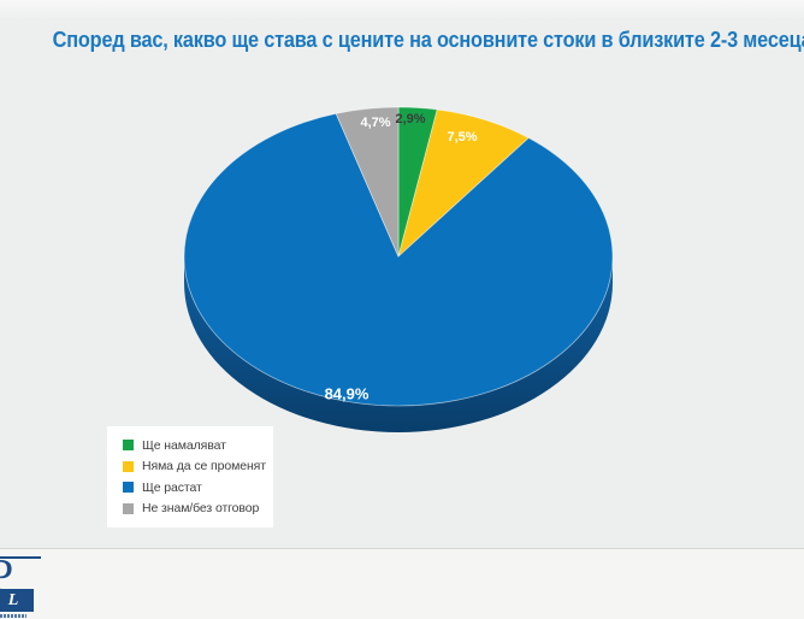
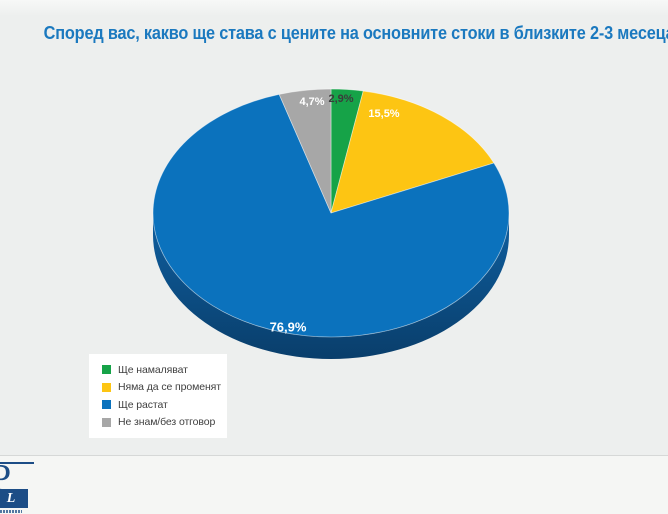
Няма да се променят: 7,5% -> 15,5%
Ще растат: 84,9% -> 76,9%
